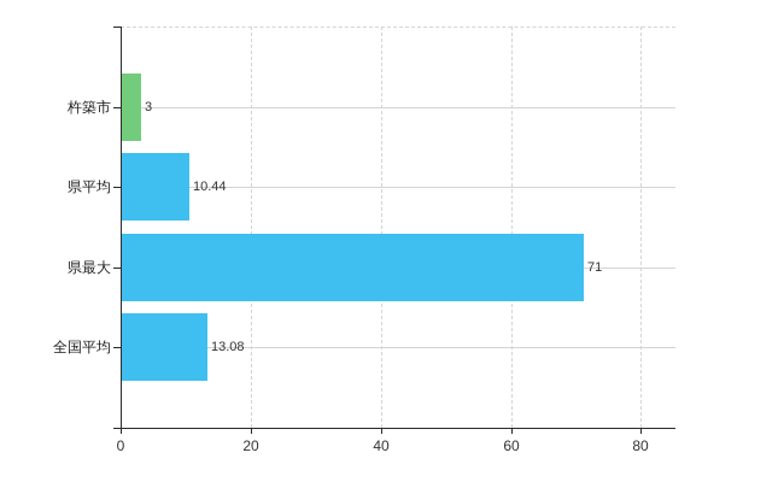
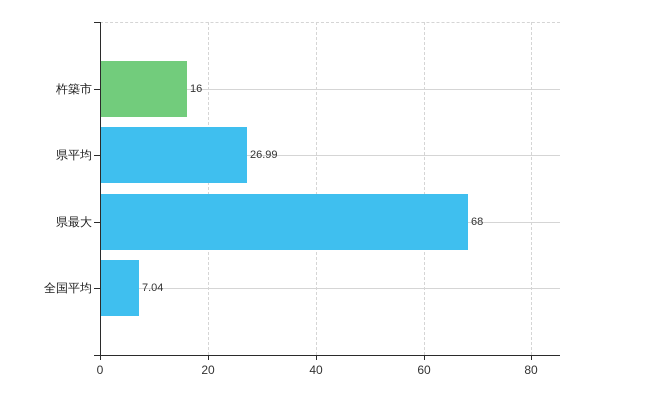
杵築市: 3 -> 16
県平均: 10.44 -> 26.99
県最大: 71 -> 68
全国平均: 13.08 -> 7.04
